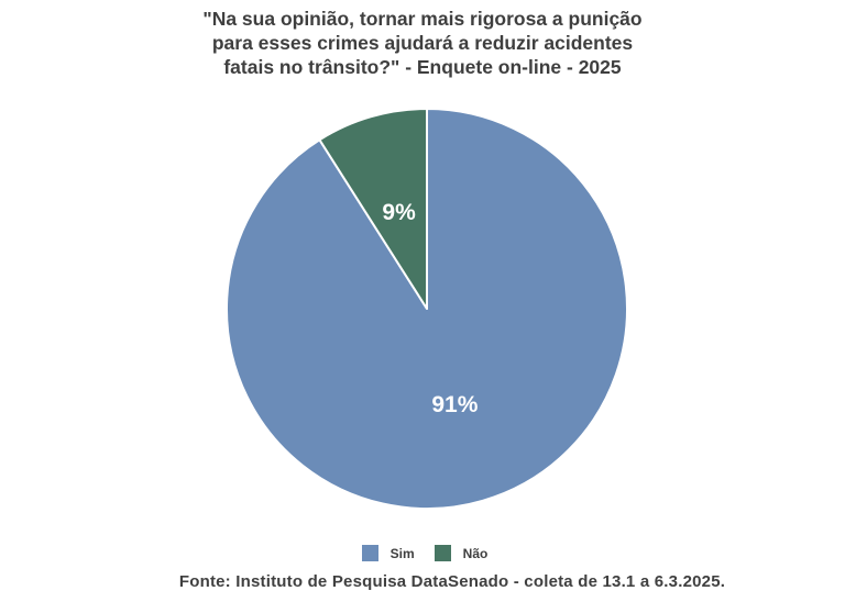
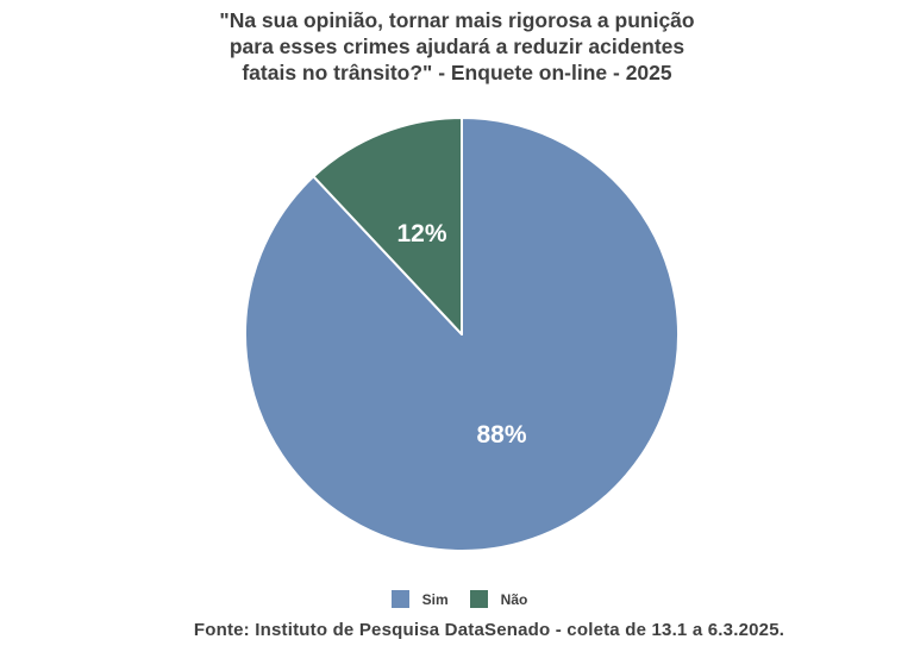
Sim: 91% -> 88%
Não: 9% -> 12%
